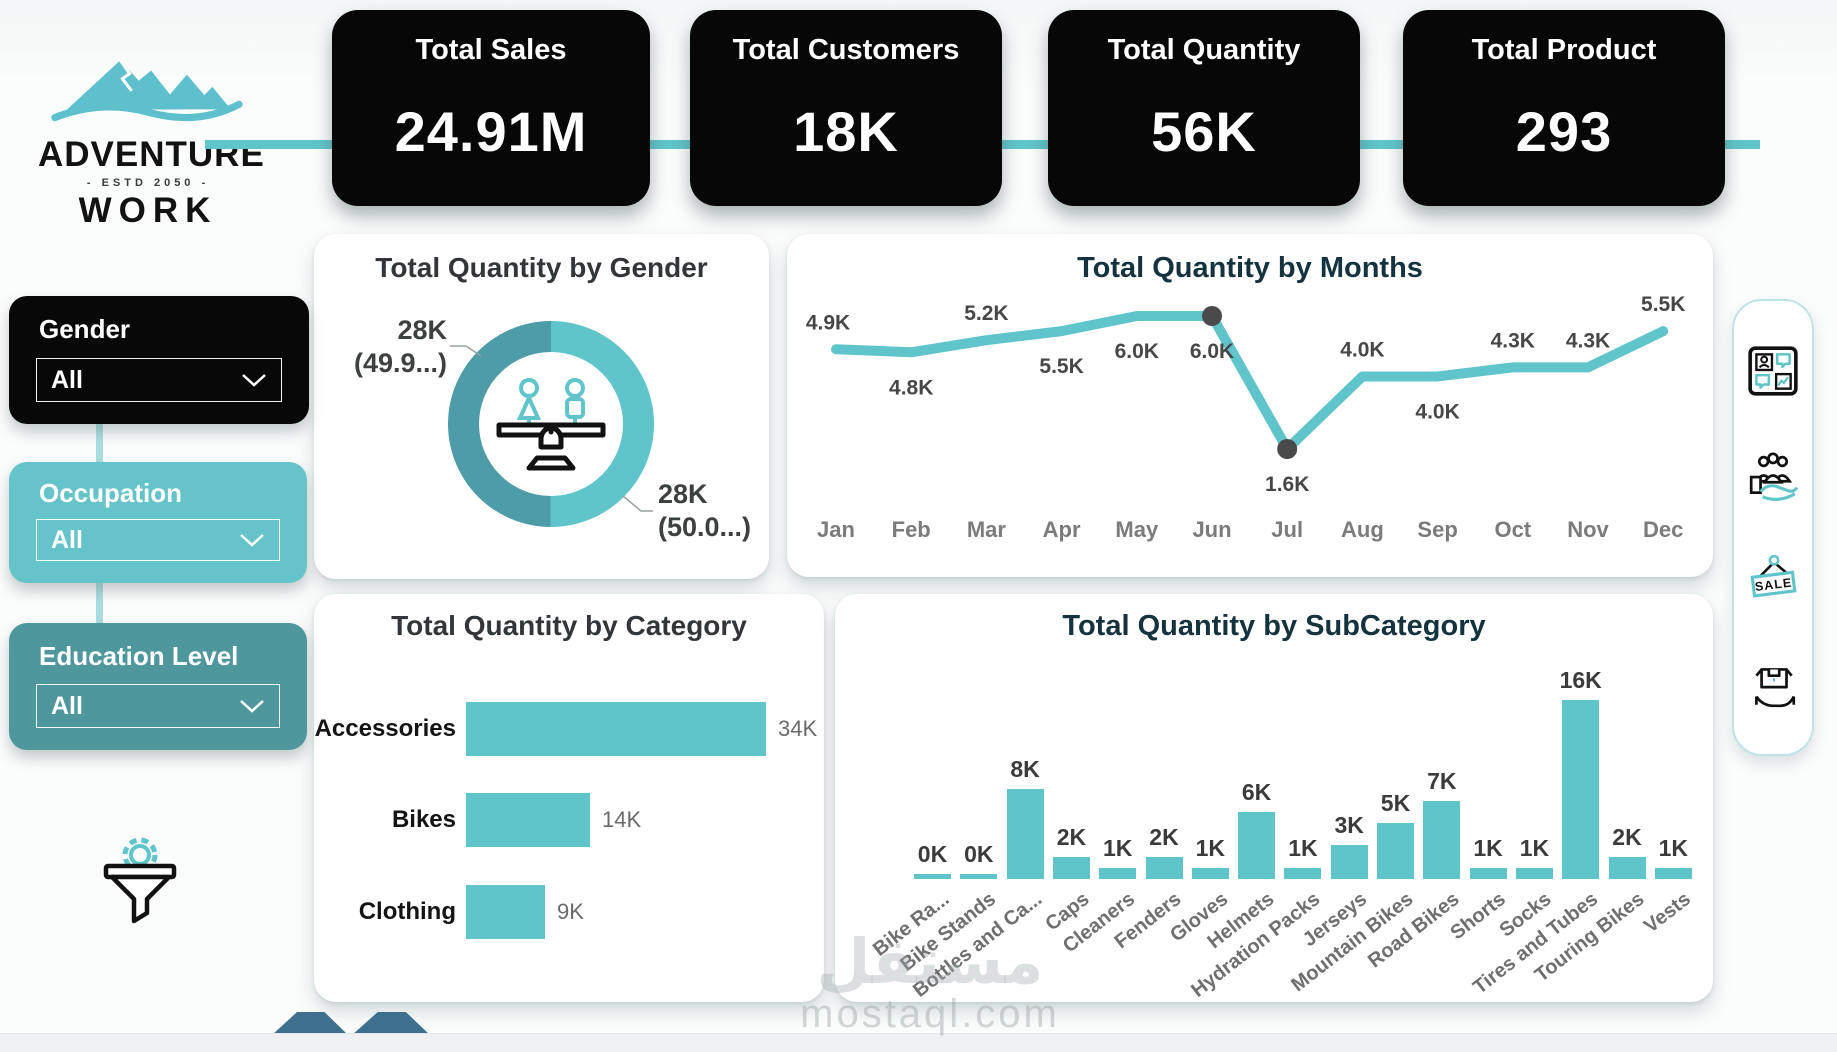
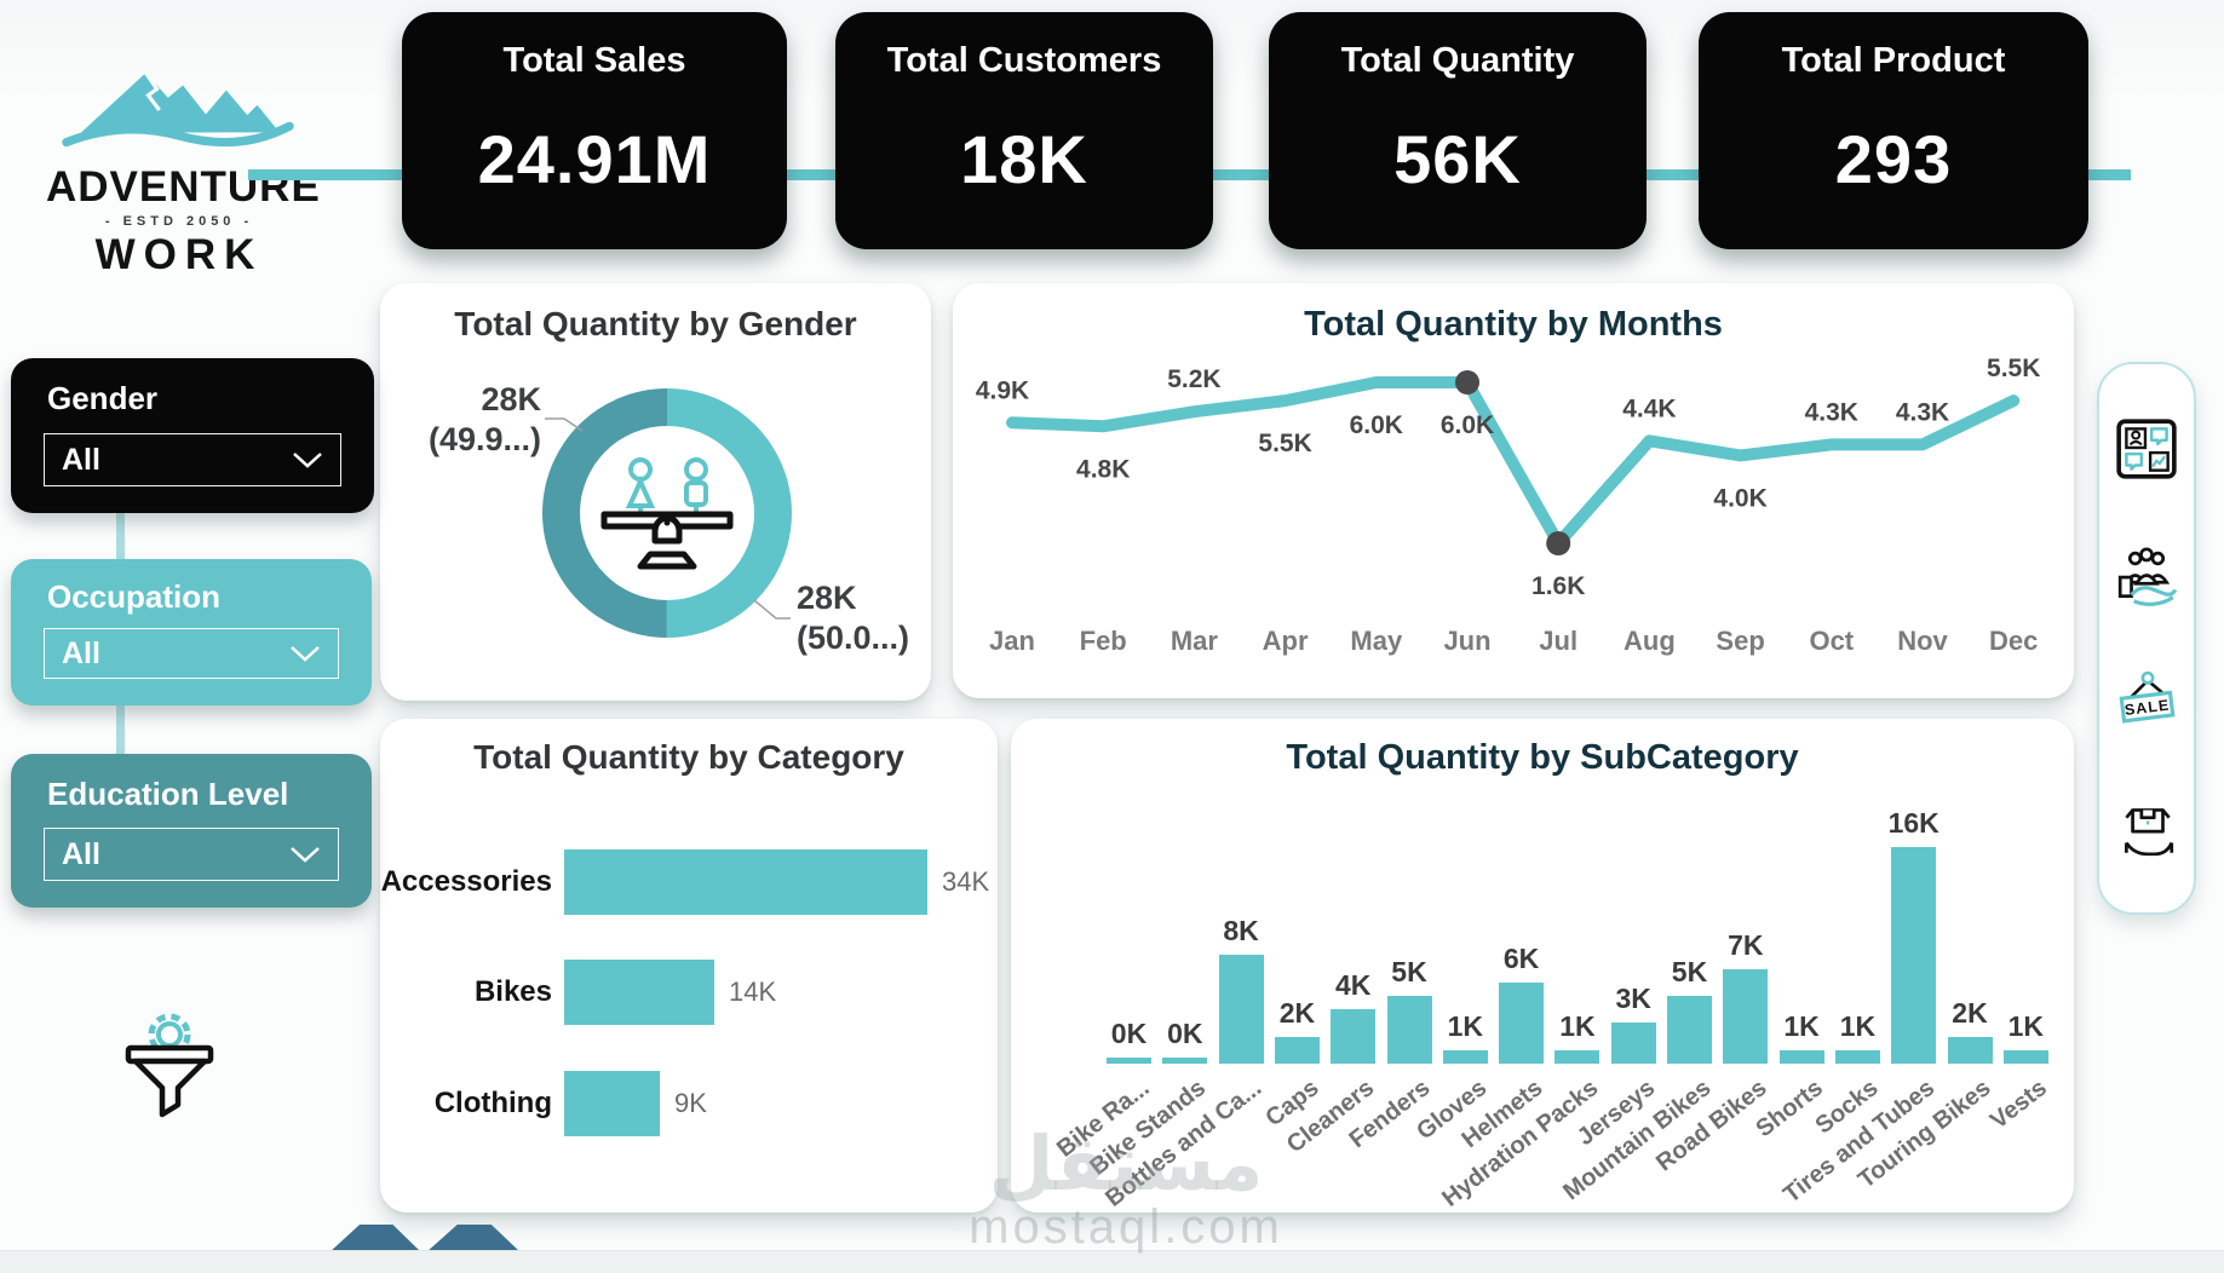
Total Quantity by Months/Aug: 4.0K -> 4.4K
Total Quantity by SubCategory/Cleaners: 1K -> 4K
Total Quantity by SubCategory/Fenders: 2K -> 5K
